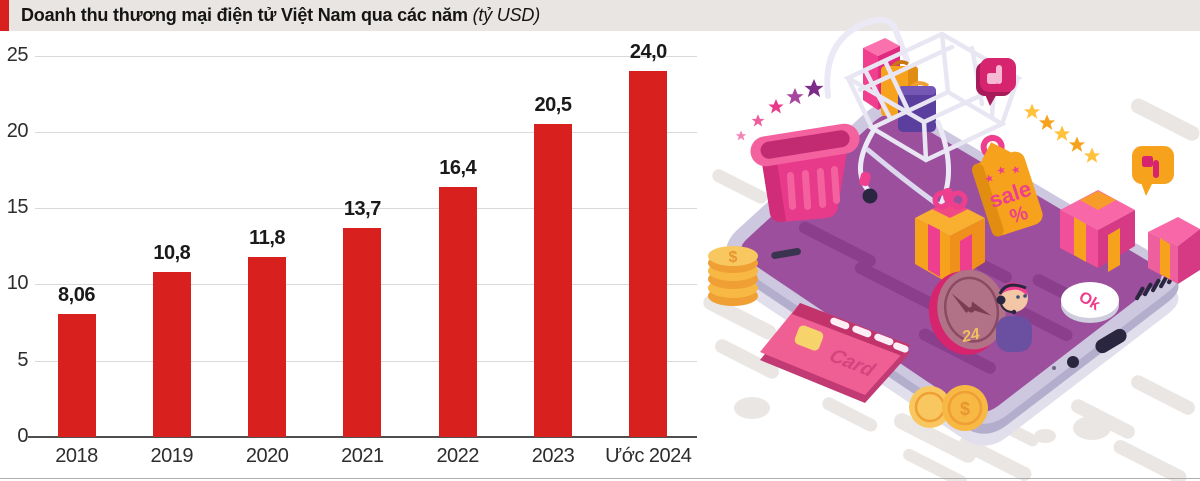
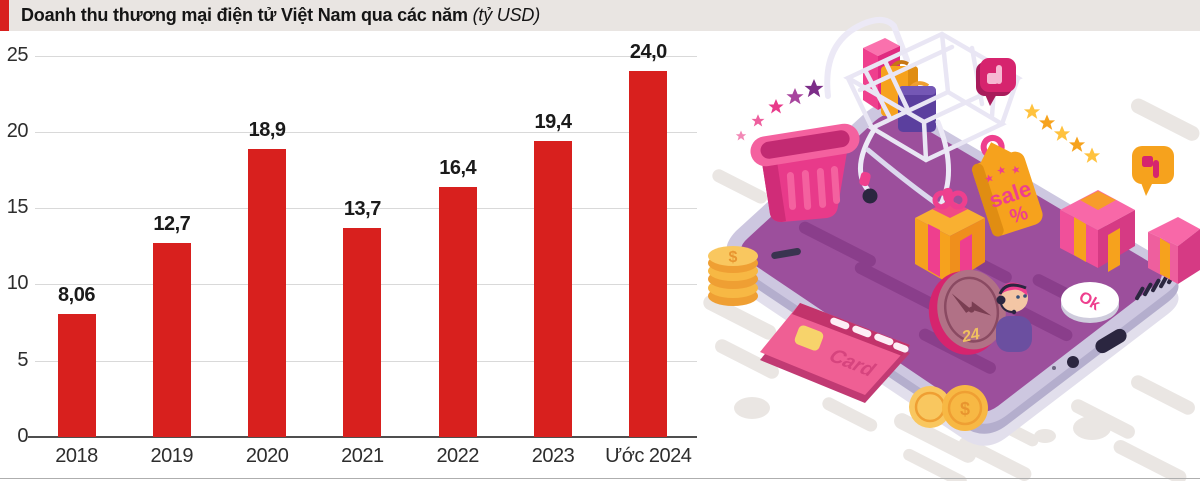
2019: 10,8 -> 12,7
2020: 11,8 -> 18,9
2023: 20,5 -> 19,4
